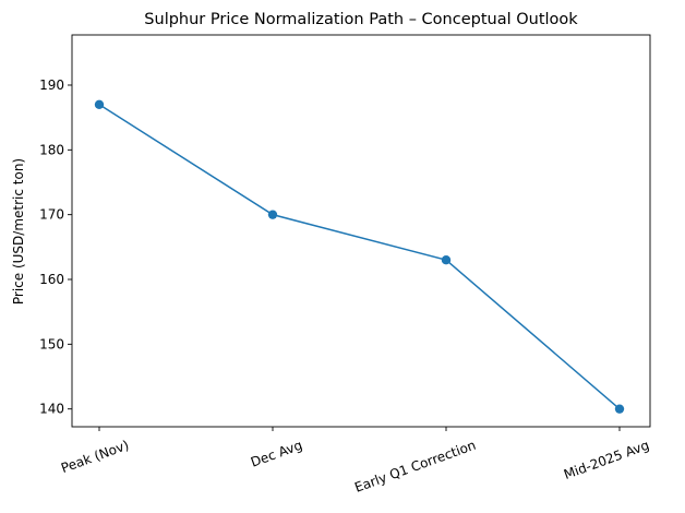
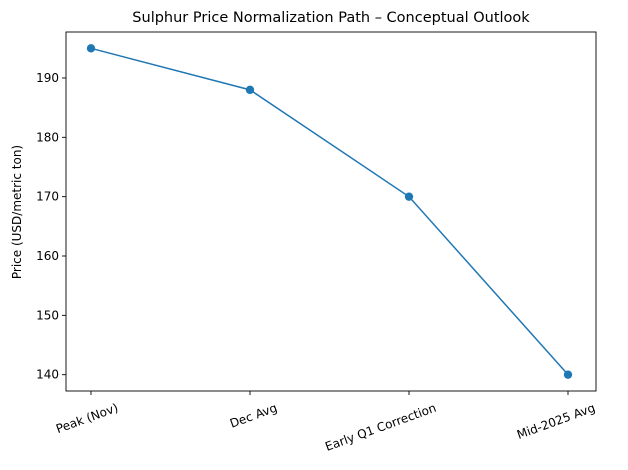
Peak (Nov): 187 -> 195
Dec Avg: 170 -> 188
Early Q1 Correction: 163 -> 170
